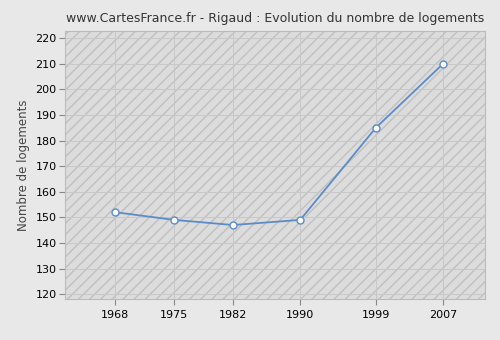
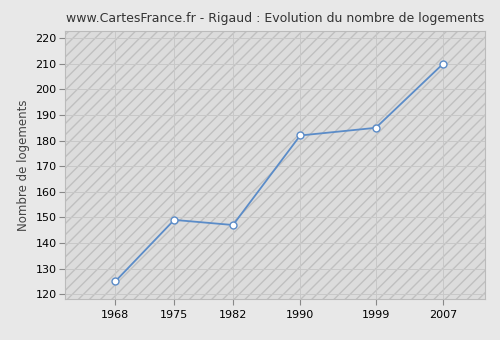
1968: 152 -> 125
1990: 149 -> 182
